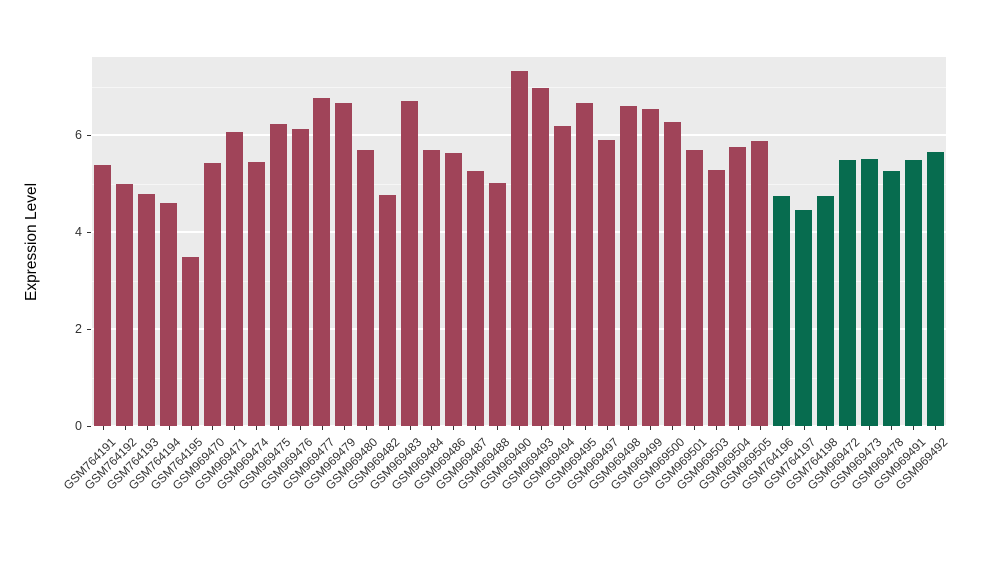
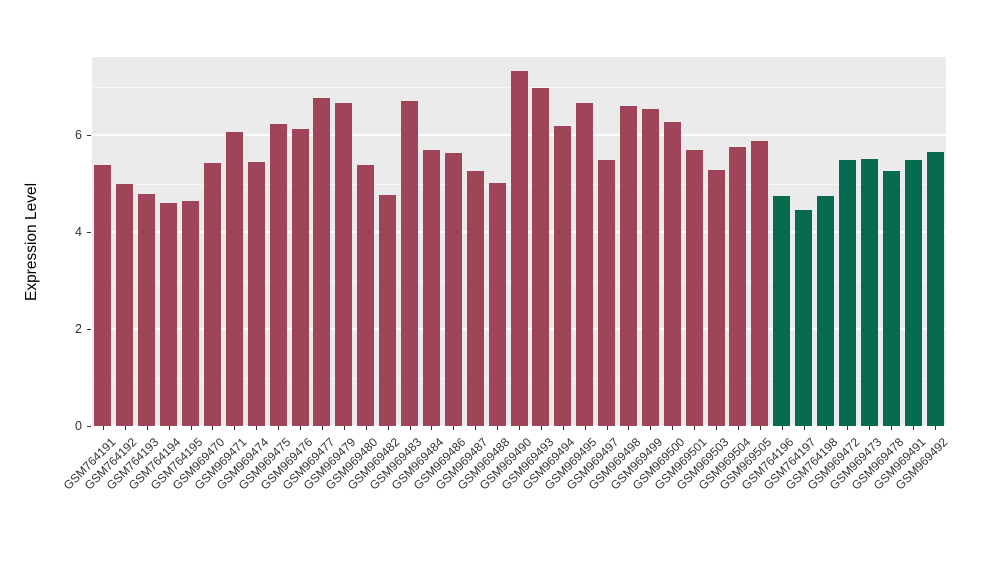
GSM764195: 3.5 -> 4.7
GSM969480: 5.7 -> 5.4
GSM969497: 5.9 -> 5.5
